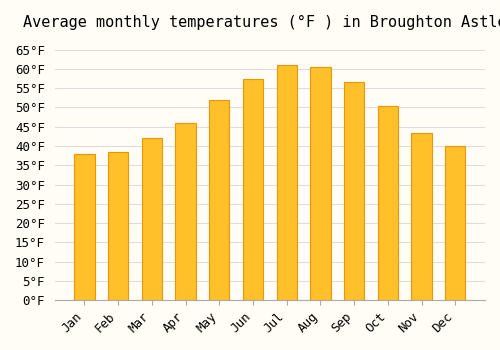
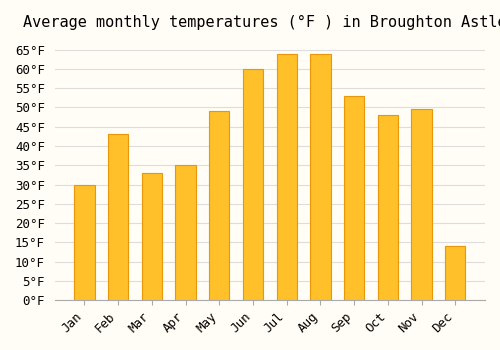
Jan: 38.0°F -> 30.0°F
Feb: 38.5°F -> 43.0°F
Mar: 42.0°F -> 33.0°F
Apr: 46.0°F -> 35.0°F
May: 52.0°F -> 49.0°F
Jun: 57.5°F -> 60.0°F
Jul: 61.0°F -> 64.0°F
Aug: 60.5°F -> 64.0°F
Sep: 56.5°F -> 53.0°F
Oct: 50.5°F -> 48.0°F
Nov: 43.5°F -> 49.5°F
Dec: 40.0°F -> 14.0°F
